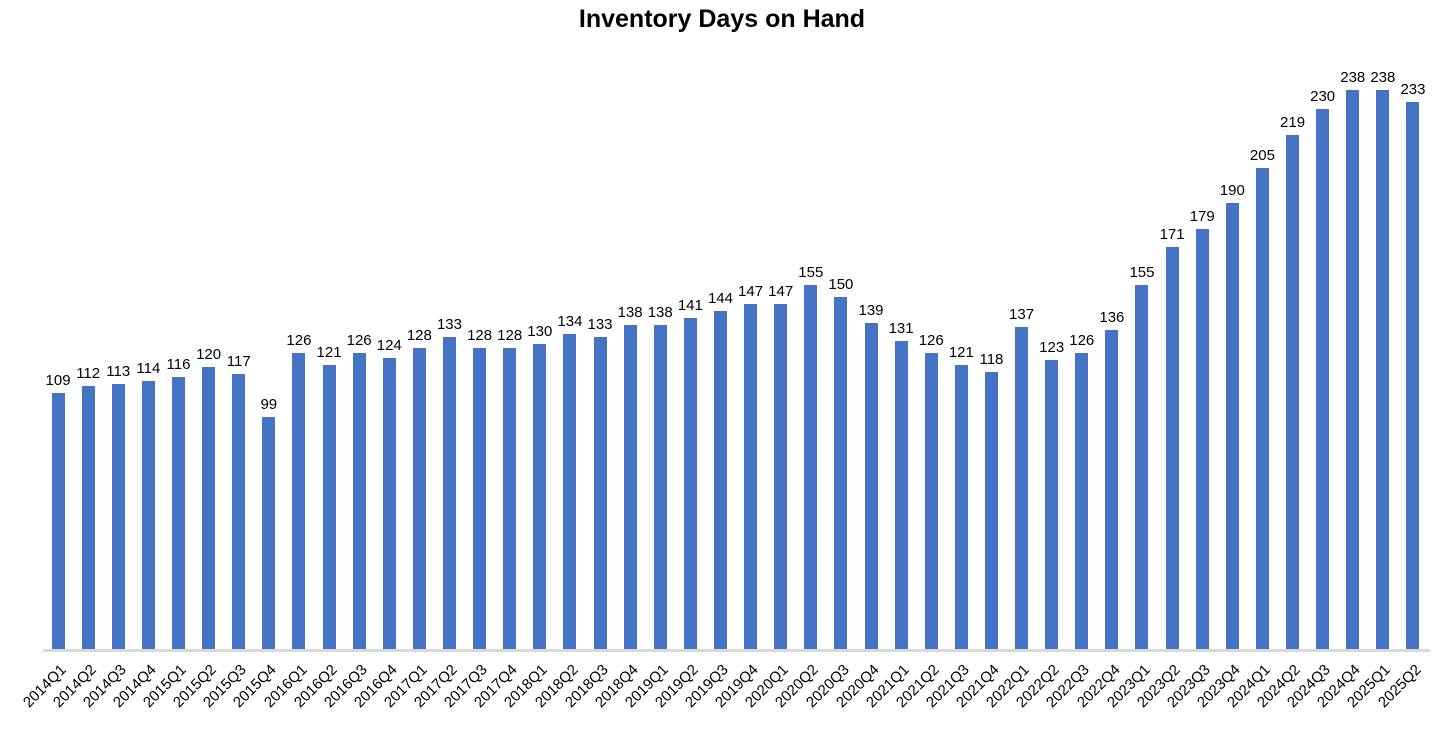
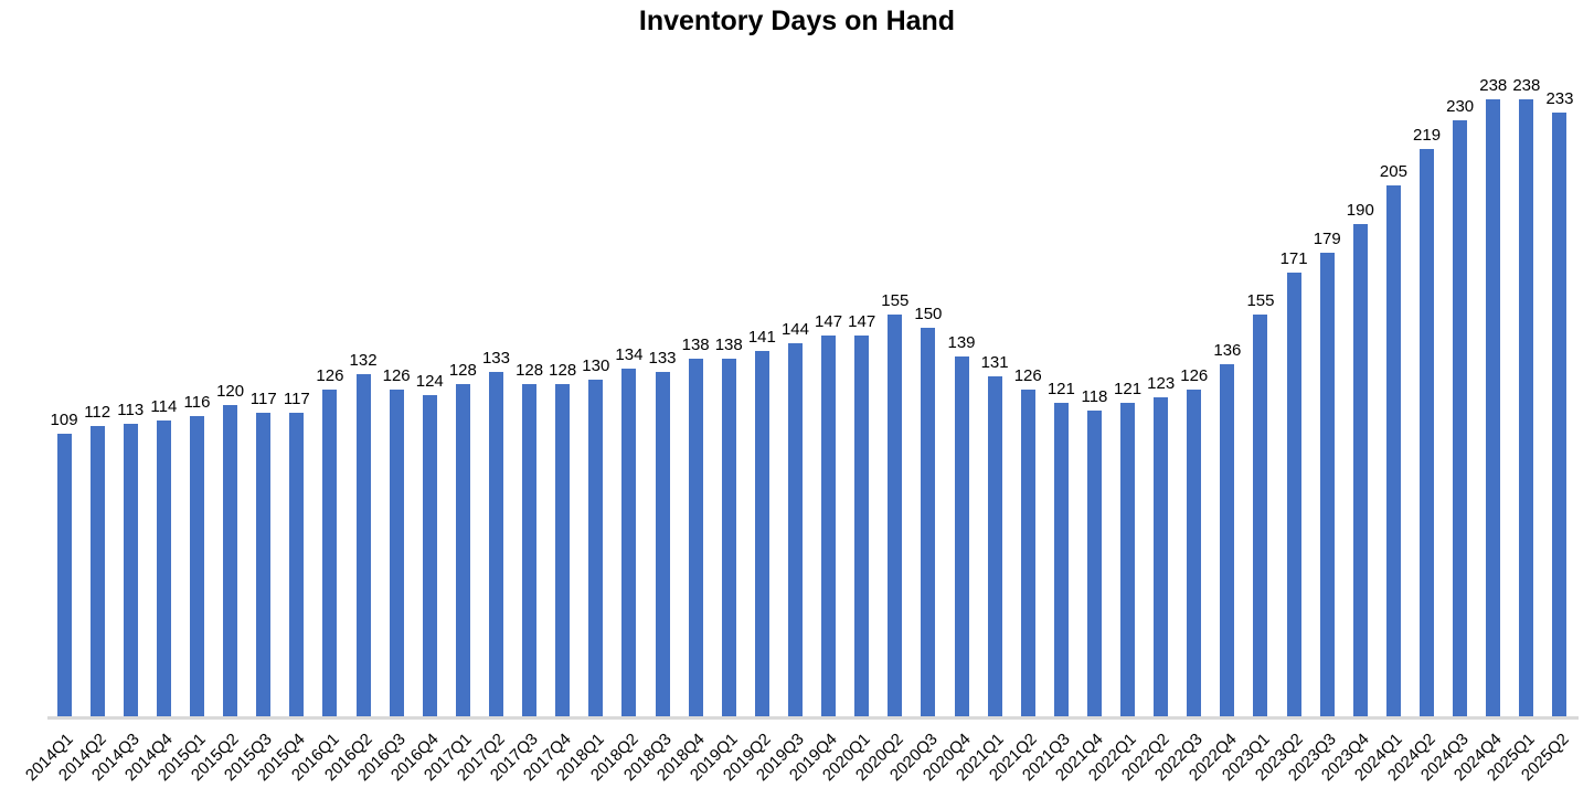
2015Q4: 99 -> 117
2016Q2: 121 -> 132
2022Q1: 137 -> 121
